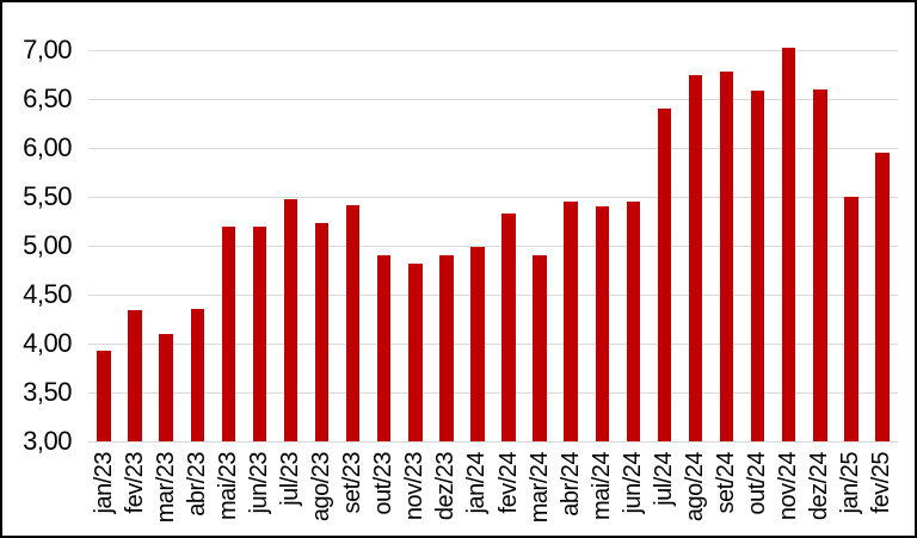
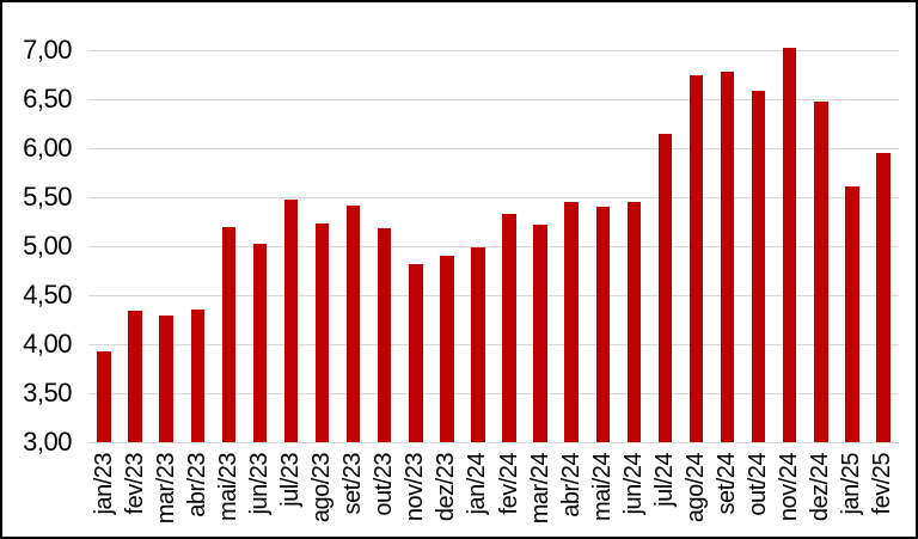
mar/23: 4,1 -> 4,3
jun/23: 5,2 -> 5,0
out/23: 4,9 -> 5,2
mar/24: 4,9 -> 5,2
jul/24: 6,4 -> 6,2
dez/24: 6,6 -> 6,5
jan/25: 5,5 -> 5,6
